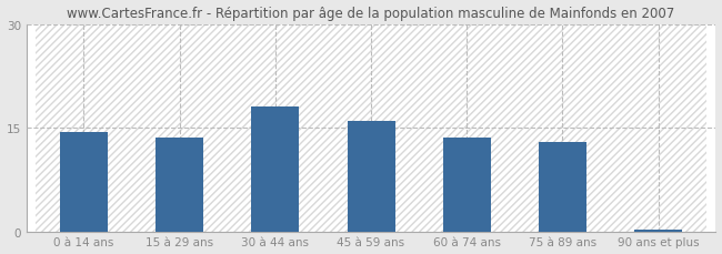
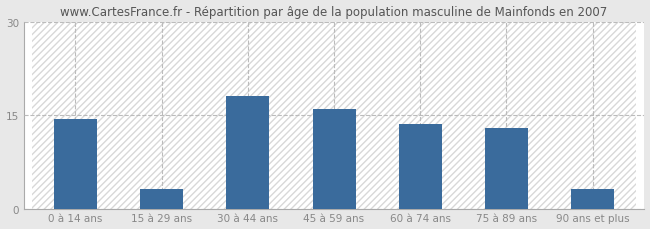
15 à 29 ans: 13.5 -> 3.2
90 ans et plus: 0.2 -> 3.2
